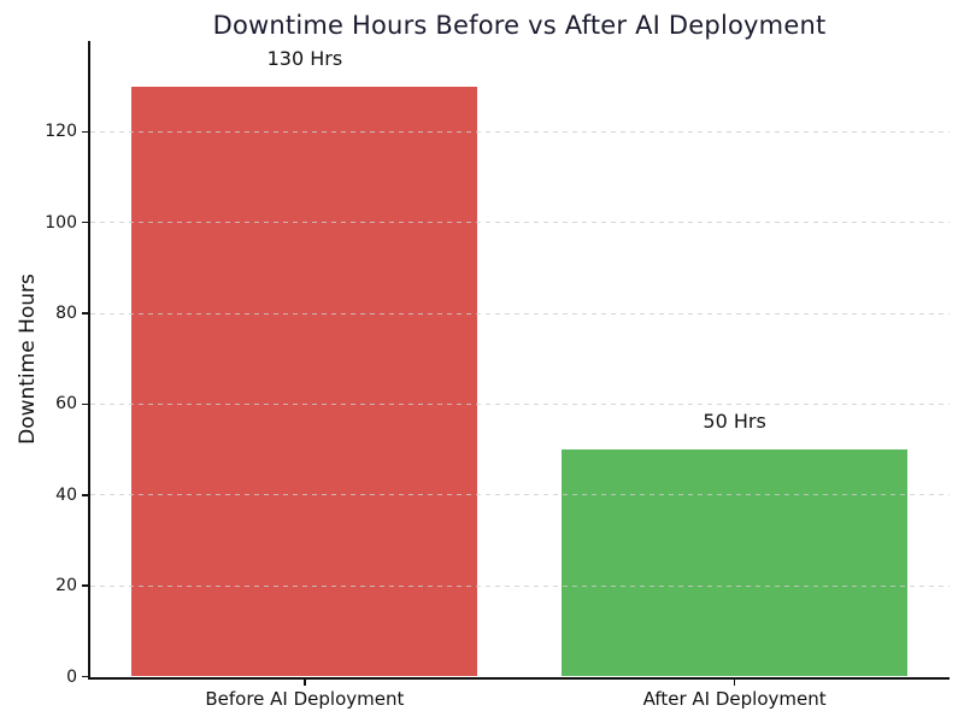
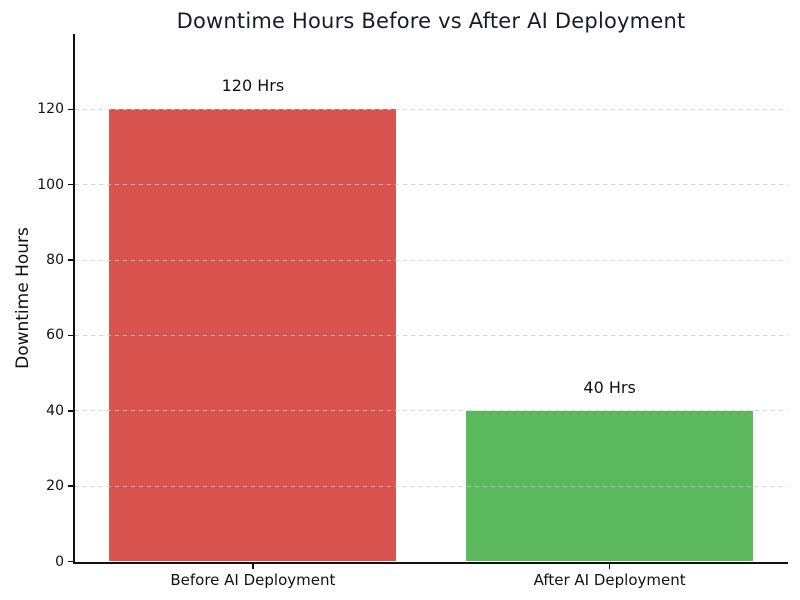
Before AI Deployment: 130 -> 120
After AI Deployment: 50 -> 40
